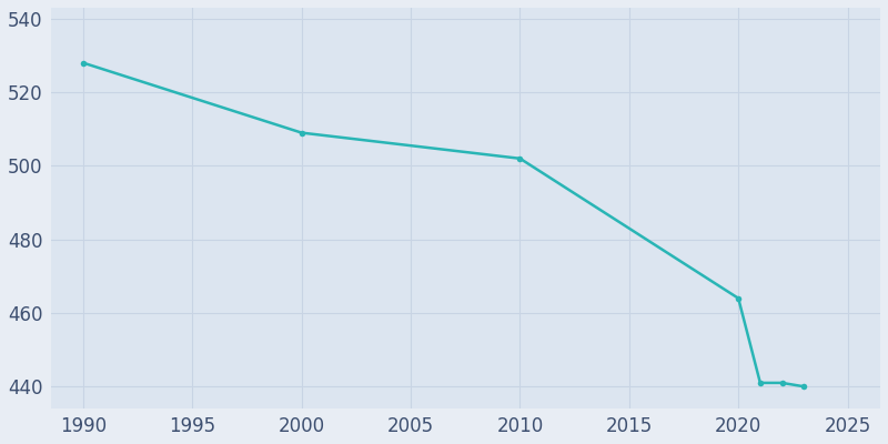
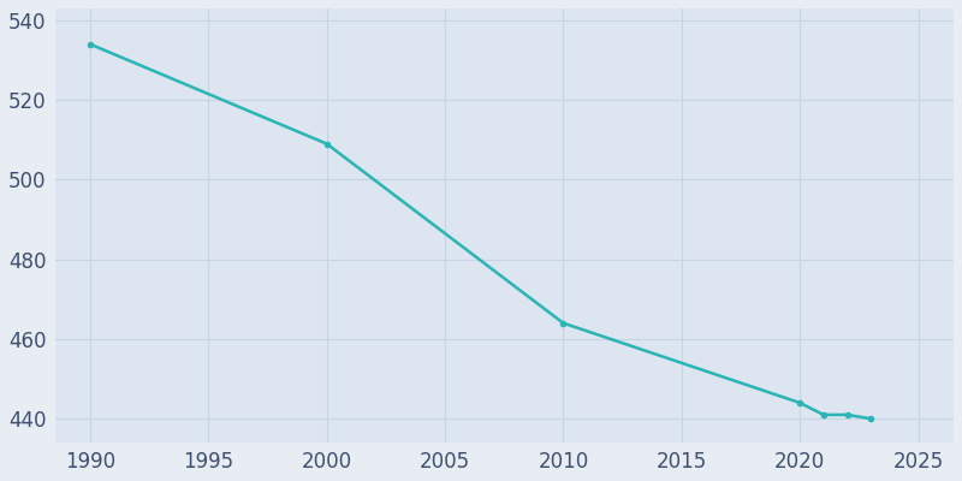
1990: 528 -> 534
2010: 502 -> 464
2020: 464 -> 444
